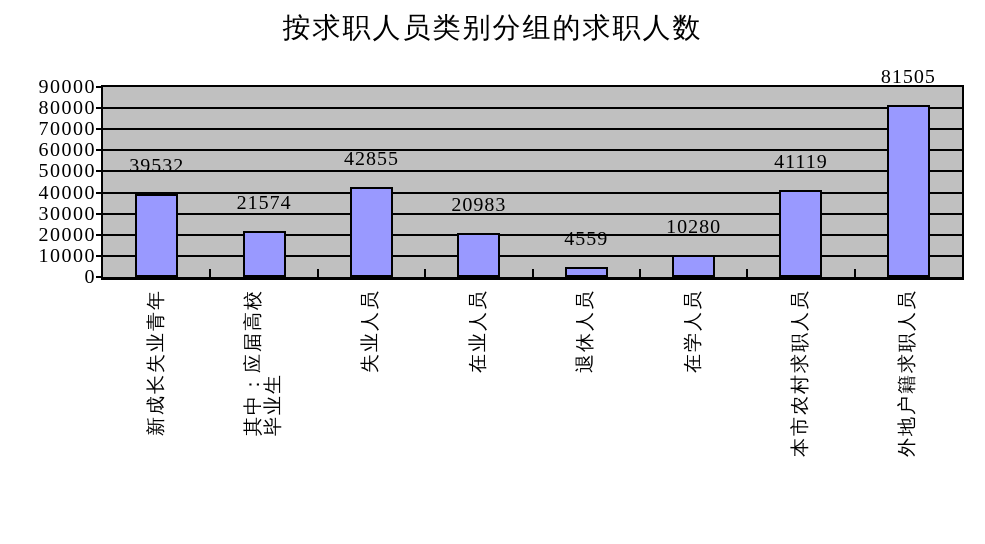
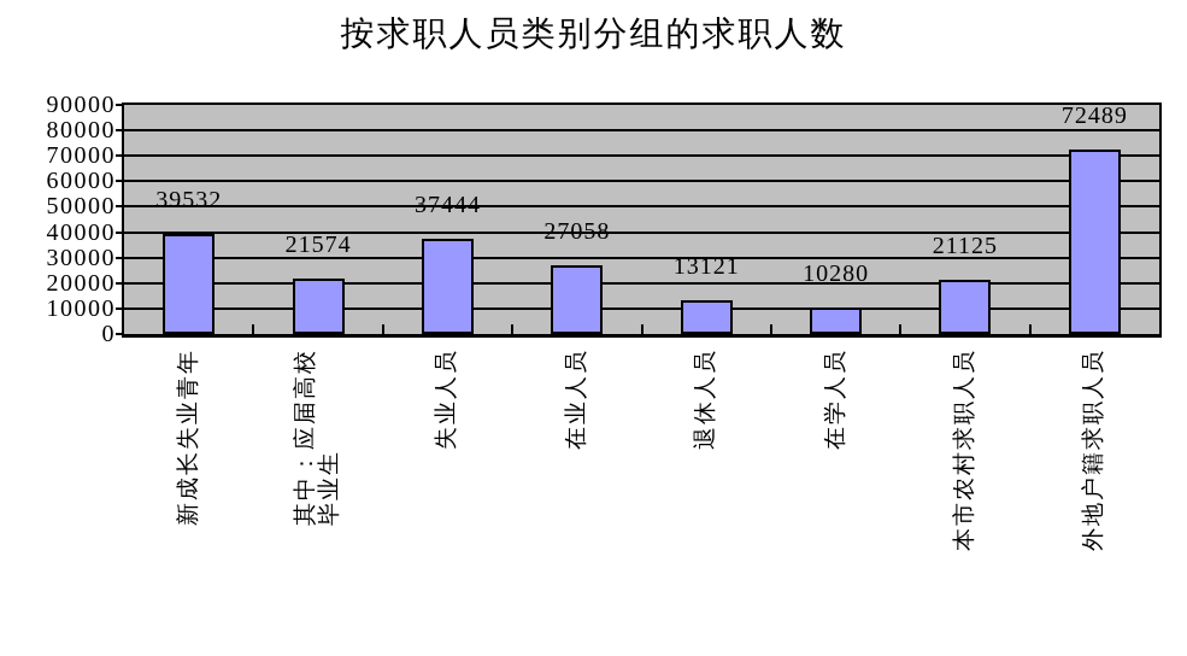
失业人员: 42855 -> 37444
在业人员: 20983 -> 27058
退休人员: 4559 -> 13121
本市农村求职人员: 41119 -> 21125
外地户籍求职人员: 81505 -> 72489
